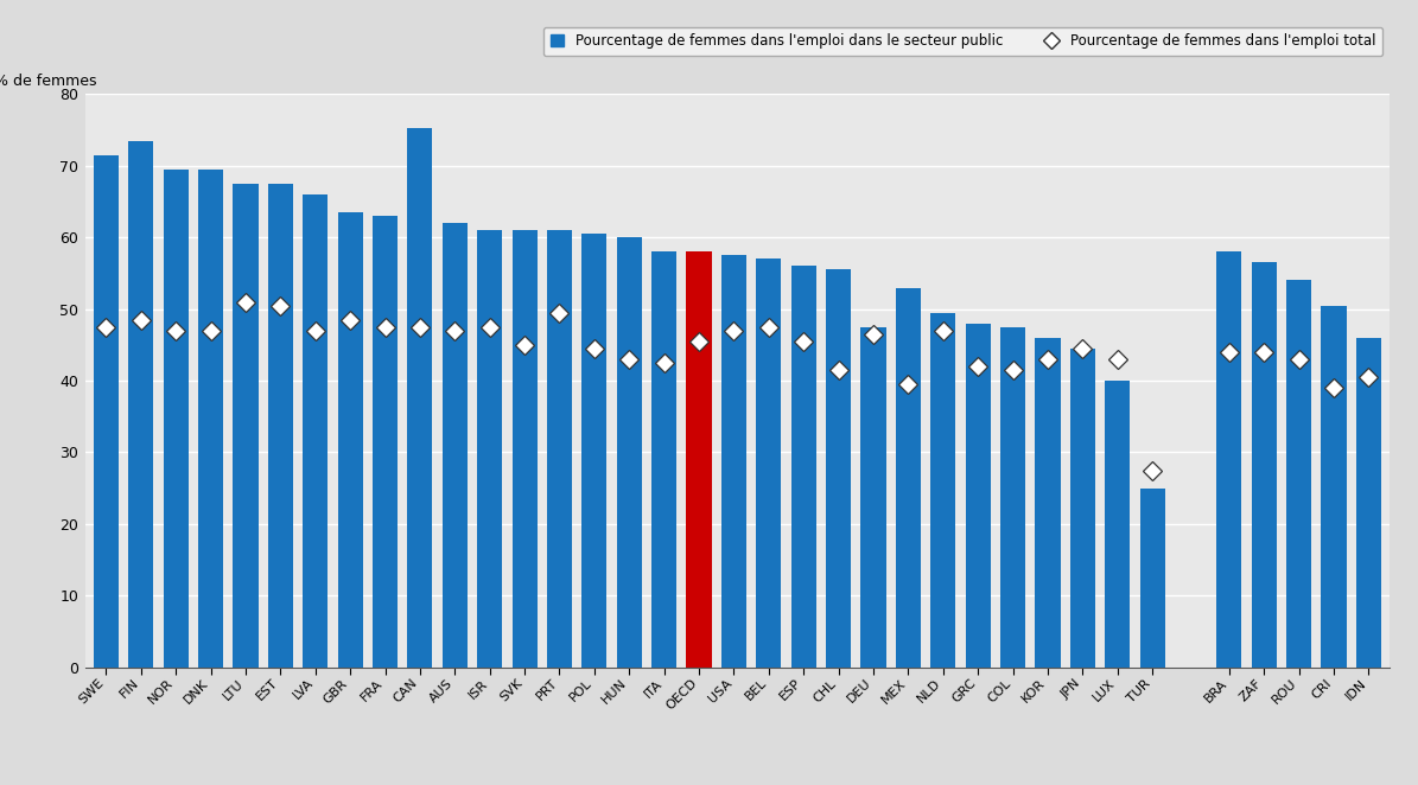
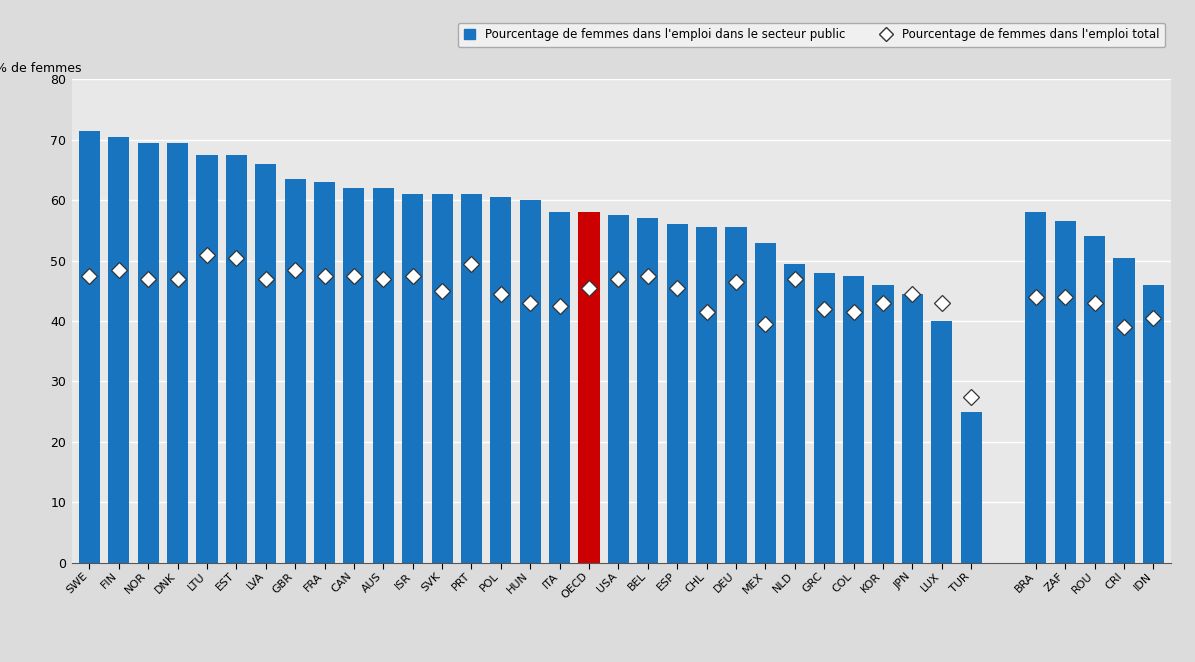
FIN: 73.4 -> 70.5
CAN: 75.2 -> 62.0
DEU: 47.4 -> 55.5
